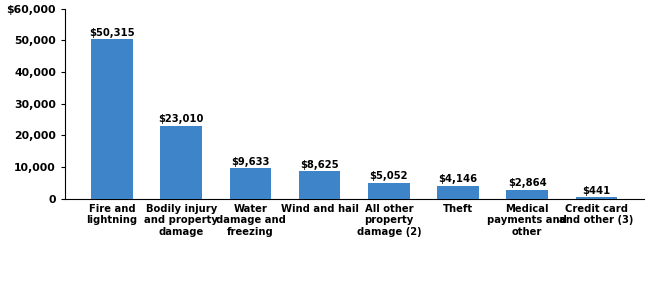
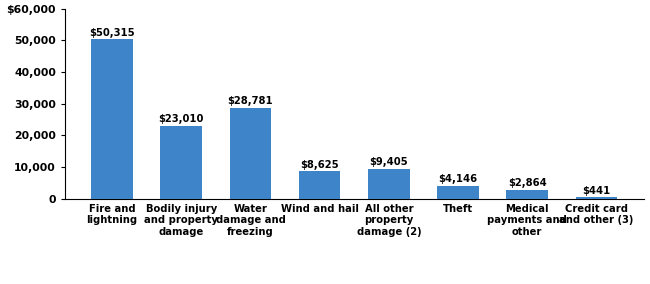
Water damage and freezing: $9,633 -> $28,781
All other property damage (2): $5,052 -> $9,405
